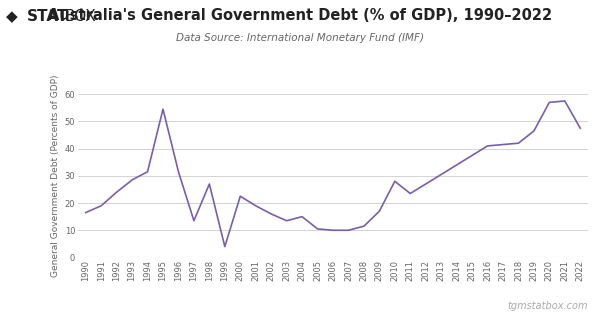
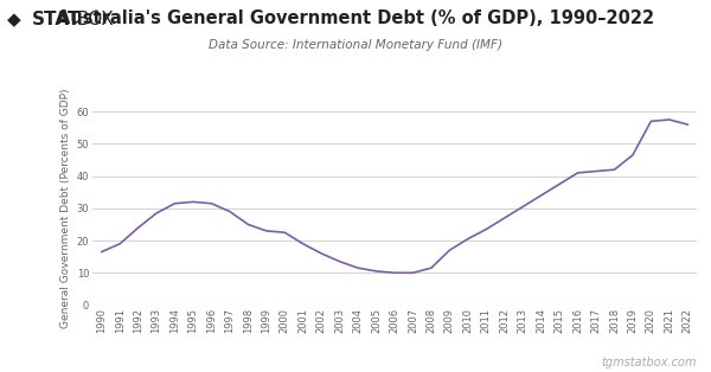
1995: 54.5 -> 32.0
1997: 13.5 -> 29.0
1998: 27.0 -> 25.0
1999: 4.0 -> 23.0
2004: 15.0 -> 11.5
2010: 28.0 -> 20.5
2022: 47.5 -> 56.0
